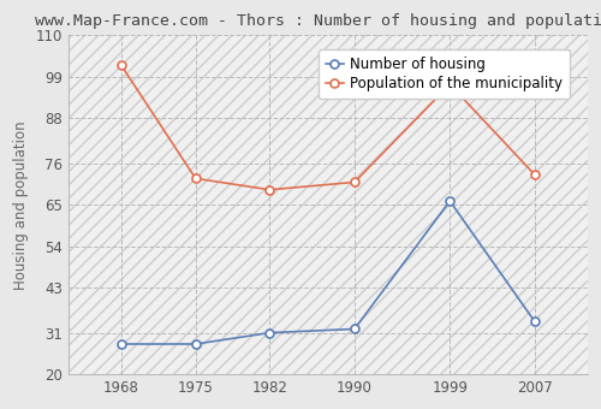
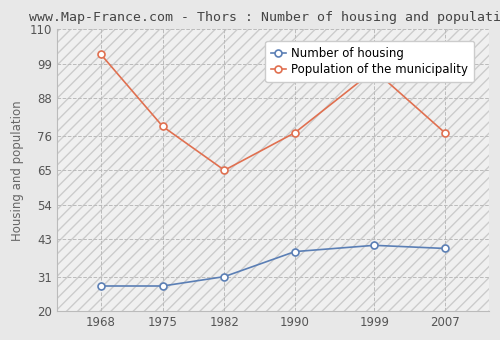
Population of the municipality/1975: 72 -> 79
Population of the municipality/1982: 69 -> 65
Number of housing/1990: 32 -> 39
Population of the municipality/1990: 71 -> 77
Number of housing/1999: 66 -> 41
Number of housing/2007: 34 -> 40
Population of the municipality/2007: 73 -> 77
